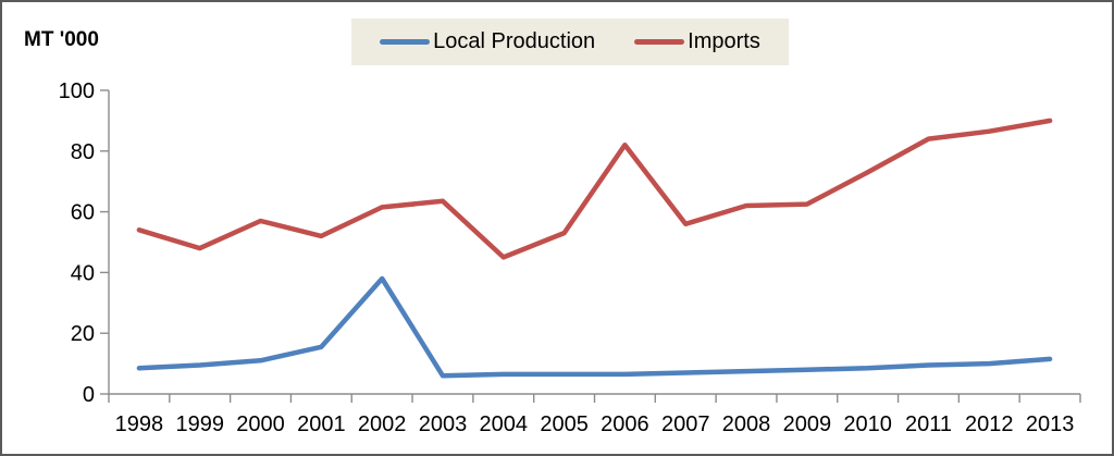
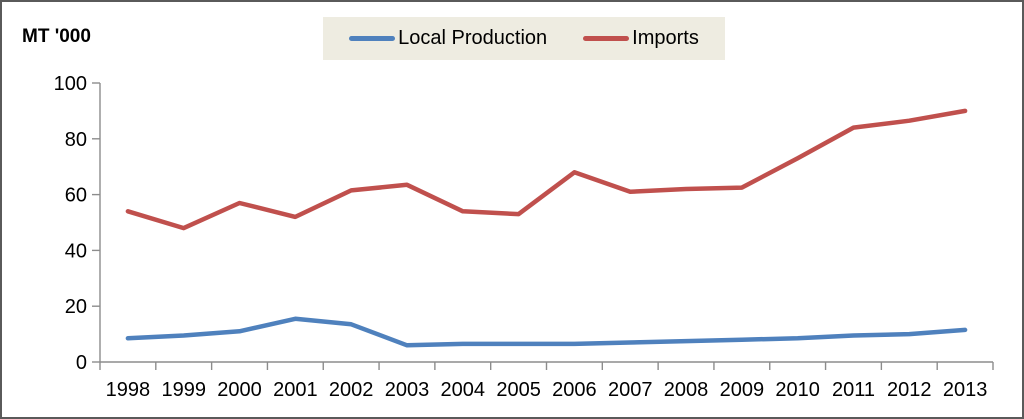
Local Production/2002: 38 -> 14
Imports/2004: 45 -> 54
Imports/2006: 82 -> 68
Imports/2007: 56 -> 61
